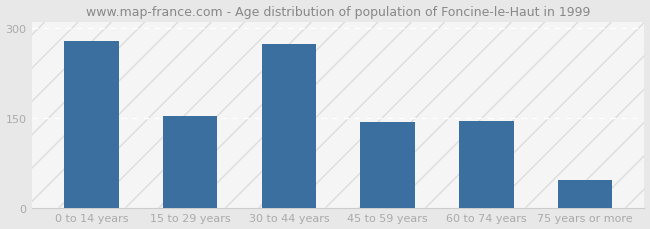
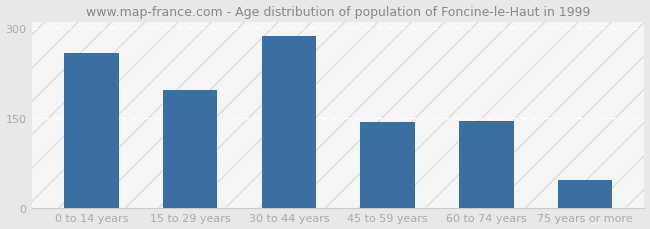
0 to 14 years: 278 -> 258
15 to 29 years: 152 -> 196
30 to 44 years: 272 -> 286
